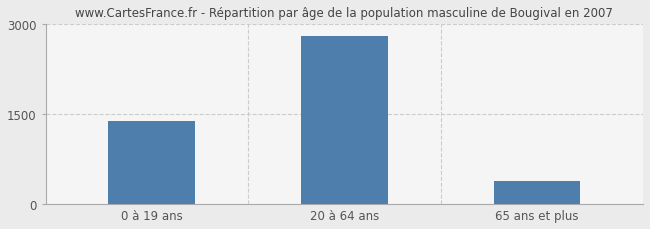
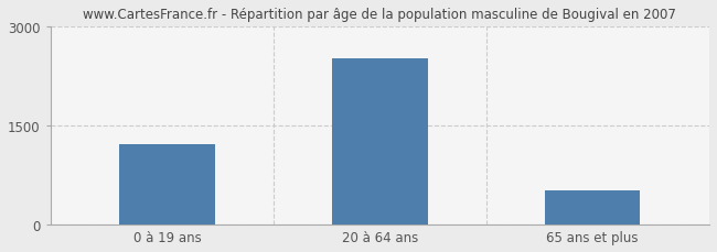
0 à 19 ans: 1380 -> 1220
20 à 64 ans: 2800 -> 2520
65 ans et plus: 390 -> 520
